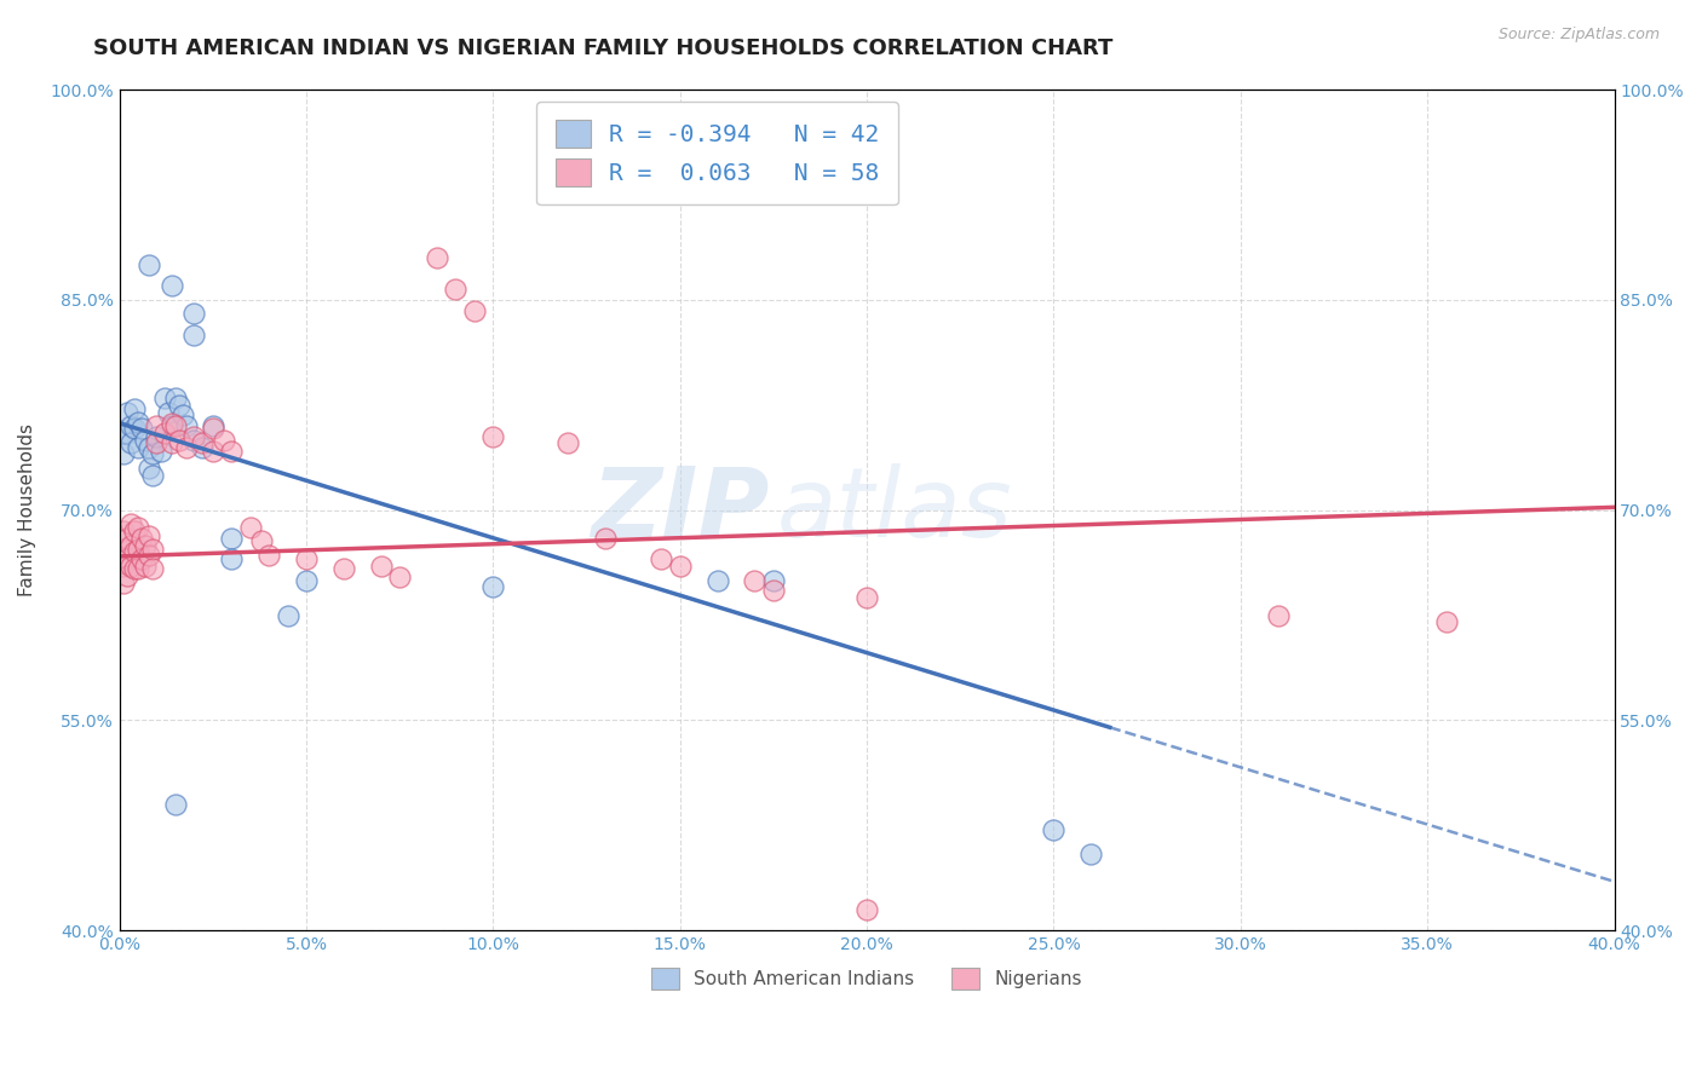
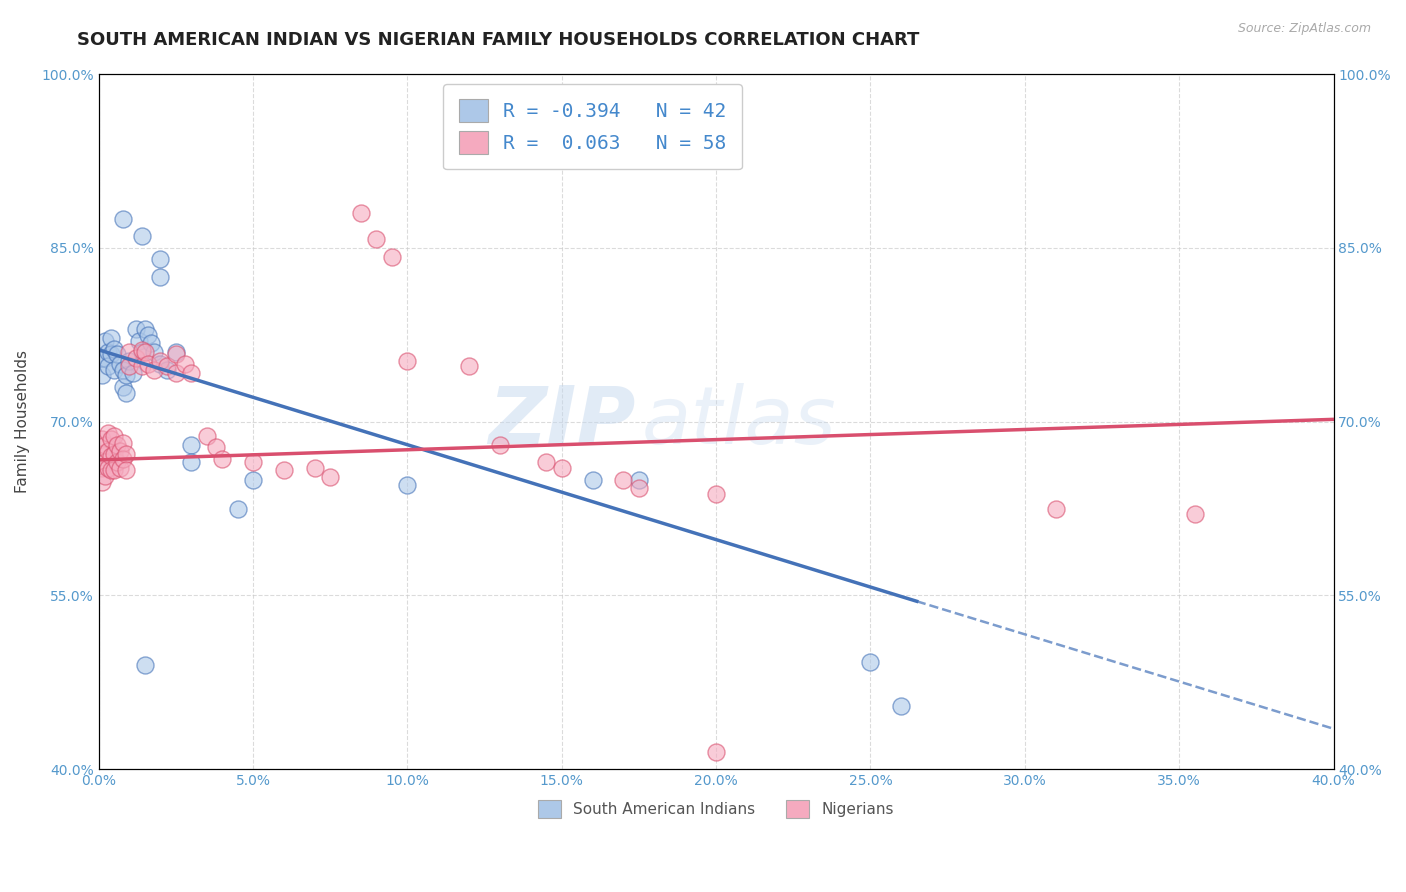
South American Indians/25.0%: 47.2% -> 49.3%
